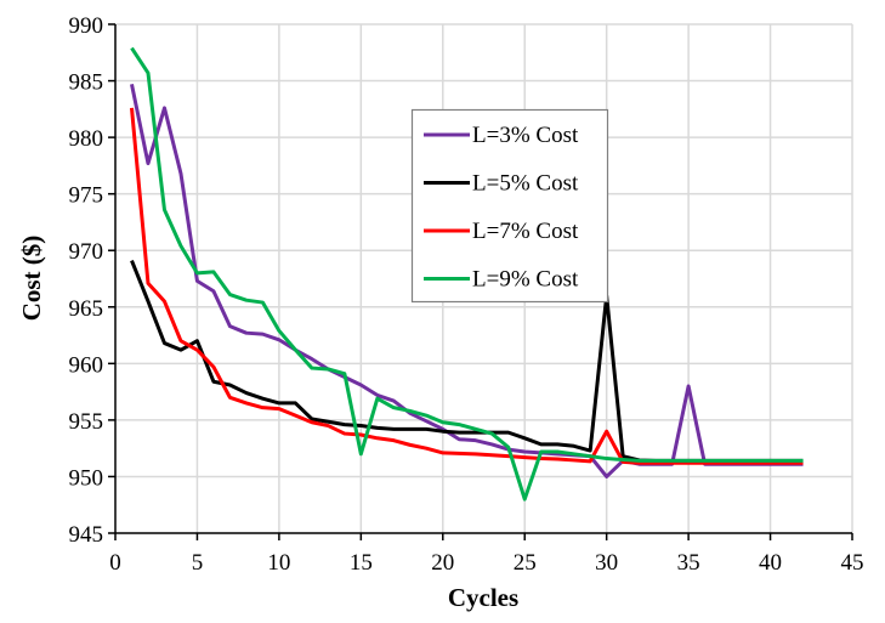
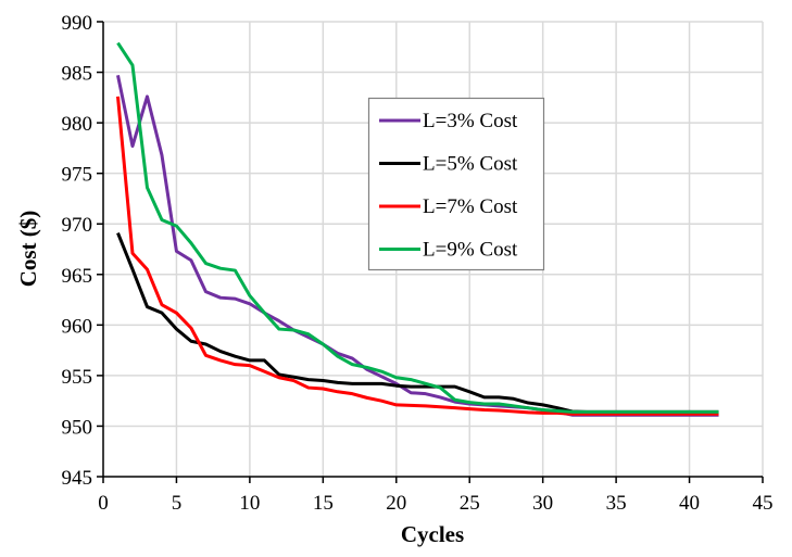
L=5% Cost/5: 962 -> 960
L=9% Cost/5: 968 -> 970
L=9% Cost/15: 952 -> 958
L=9% Cost/25: 948 -> 952
L=3% Cost/30: 950 -> 952
L=5% Cost/30: 966 -> 952
L=7% Cost/30: 954 -> 951
L=3% Cost/35: 958 -> 951
